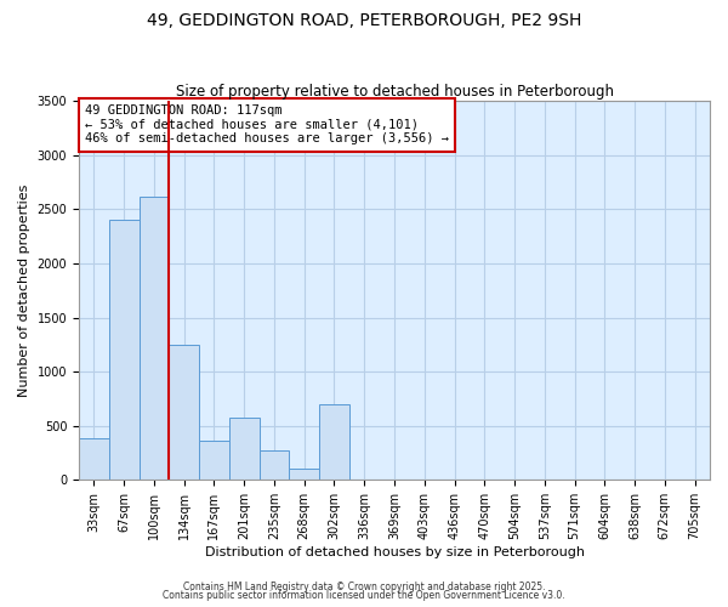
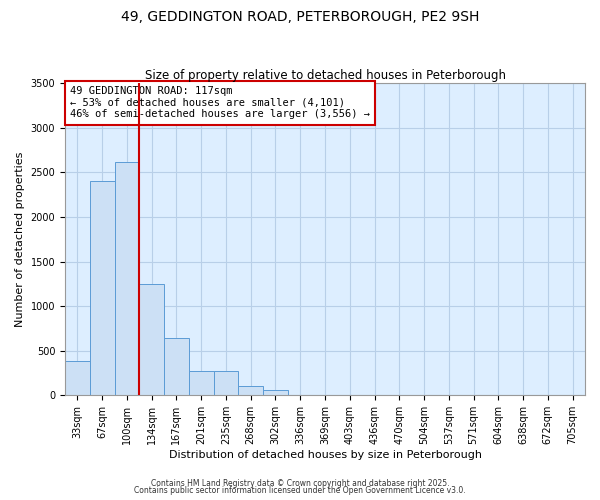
167sqm: 360 -> 640
201sqm: 580 -> 280
302sqm: 700 -> 60
